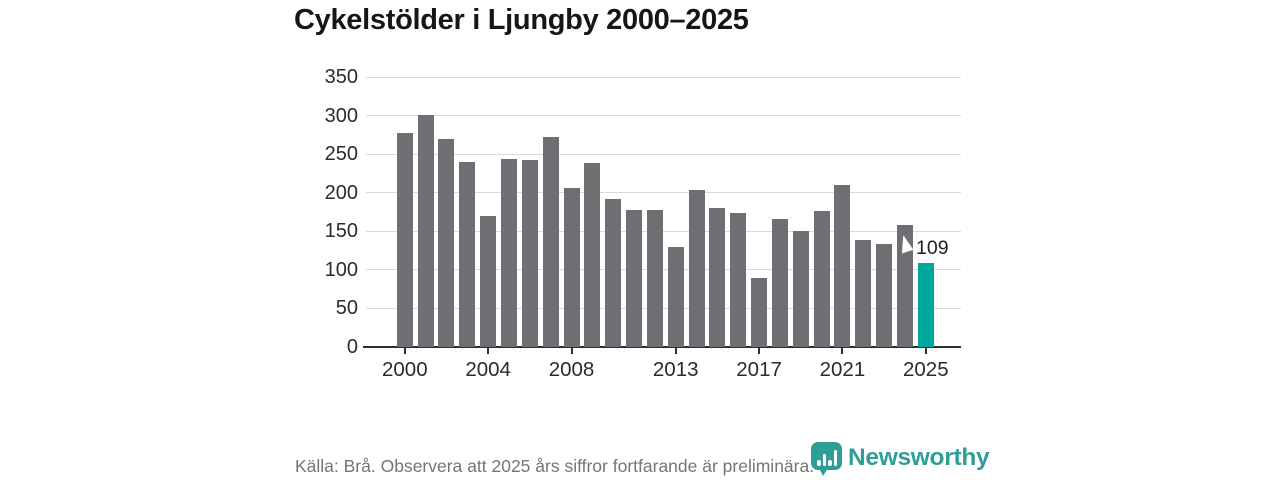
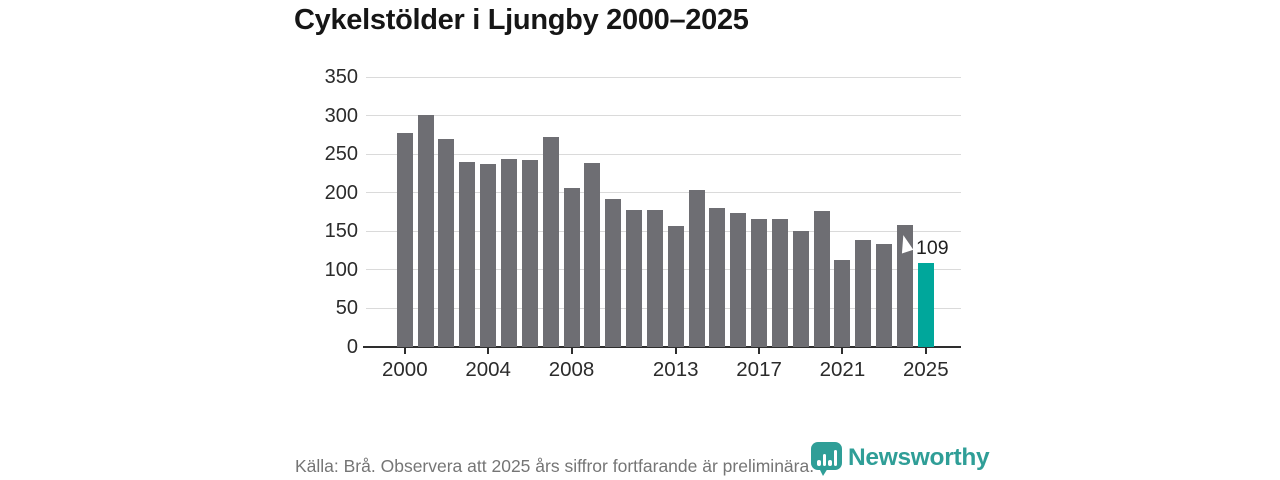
2004: 170 -> 240
2013: 130 -> 160
2017: 90 -> 170
2021: 210 -> 110
